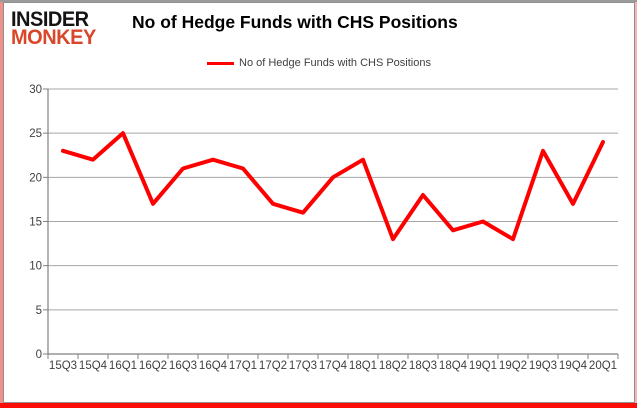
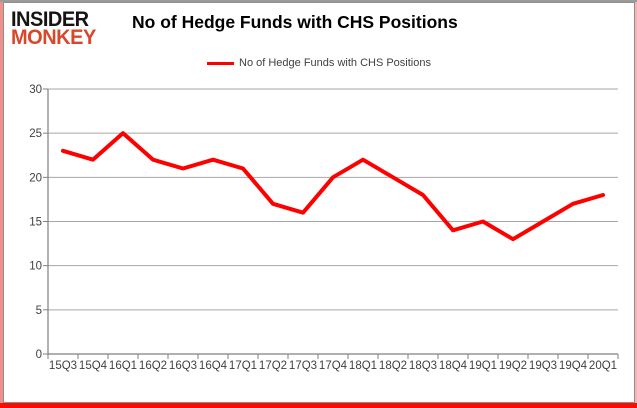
16Q2: 17 -> 22
18Q2: 13 -> 20
19Q3: 23 -> 15
20Q1: 24 -> 18
